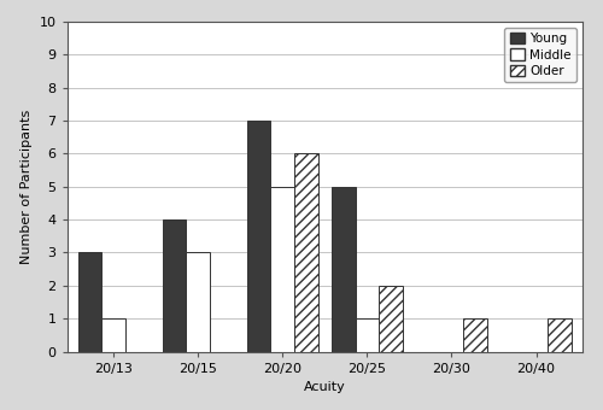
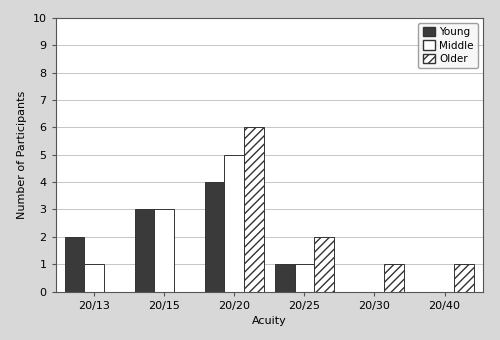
Young/20/13: 3 -> 2
Young/20/15: 4 -> 3
Young/20/20: 7 -> 4
Young/20/25: 5 -> 1
